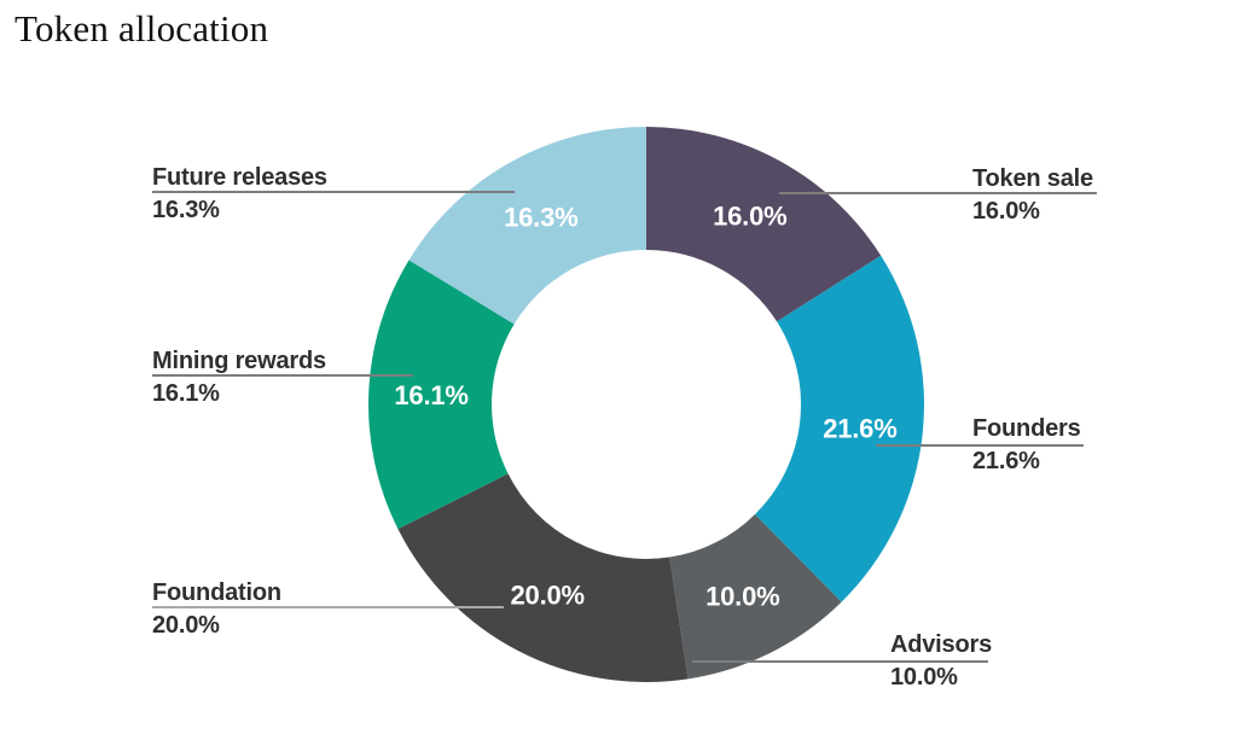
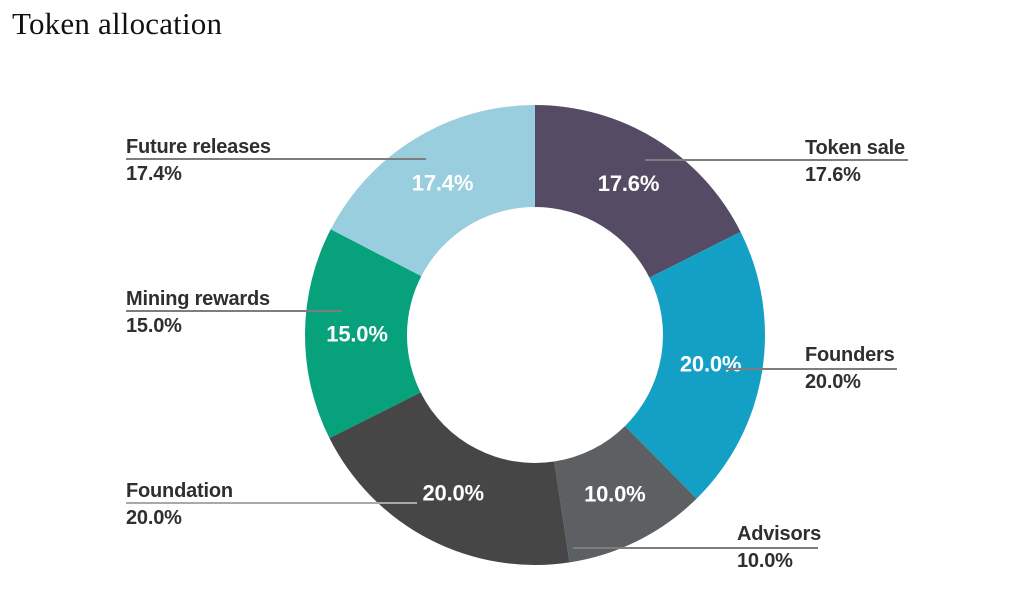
Token sale: 16.0% -> 17.6%
Founders: 21.6% -> 20.0%
Mining rewards: 16.1% -> 15.0%
Future releases: 16.3% -> 17.4%
